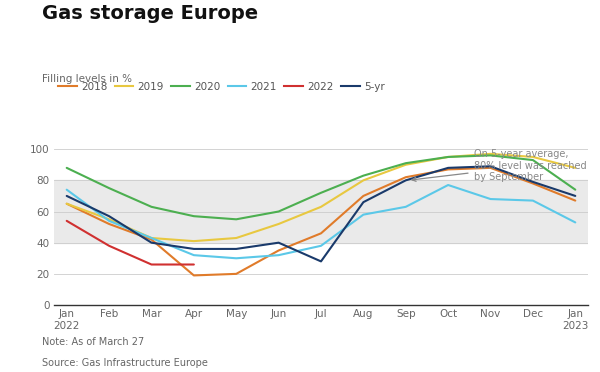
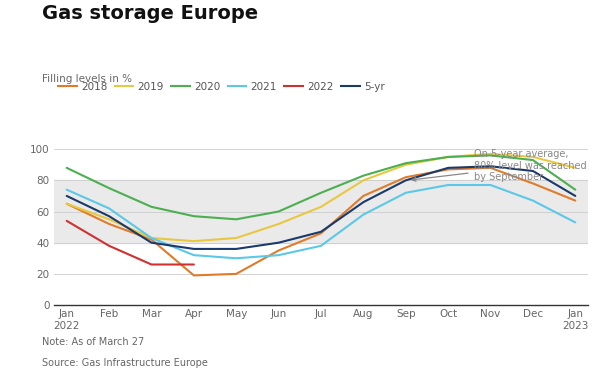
2021/Feb: 54 -> 62
5-yr/Jul: 28 -> 47
2021/Sep: 63 -> 72
2021/Nov: 68 -> 77
5-yr/Dec: 79 -> 86
